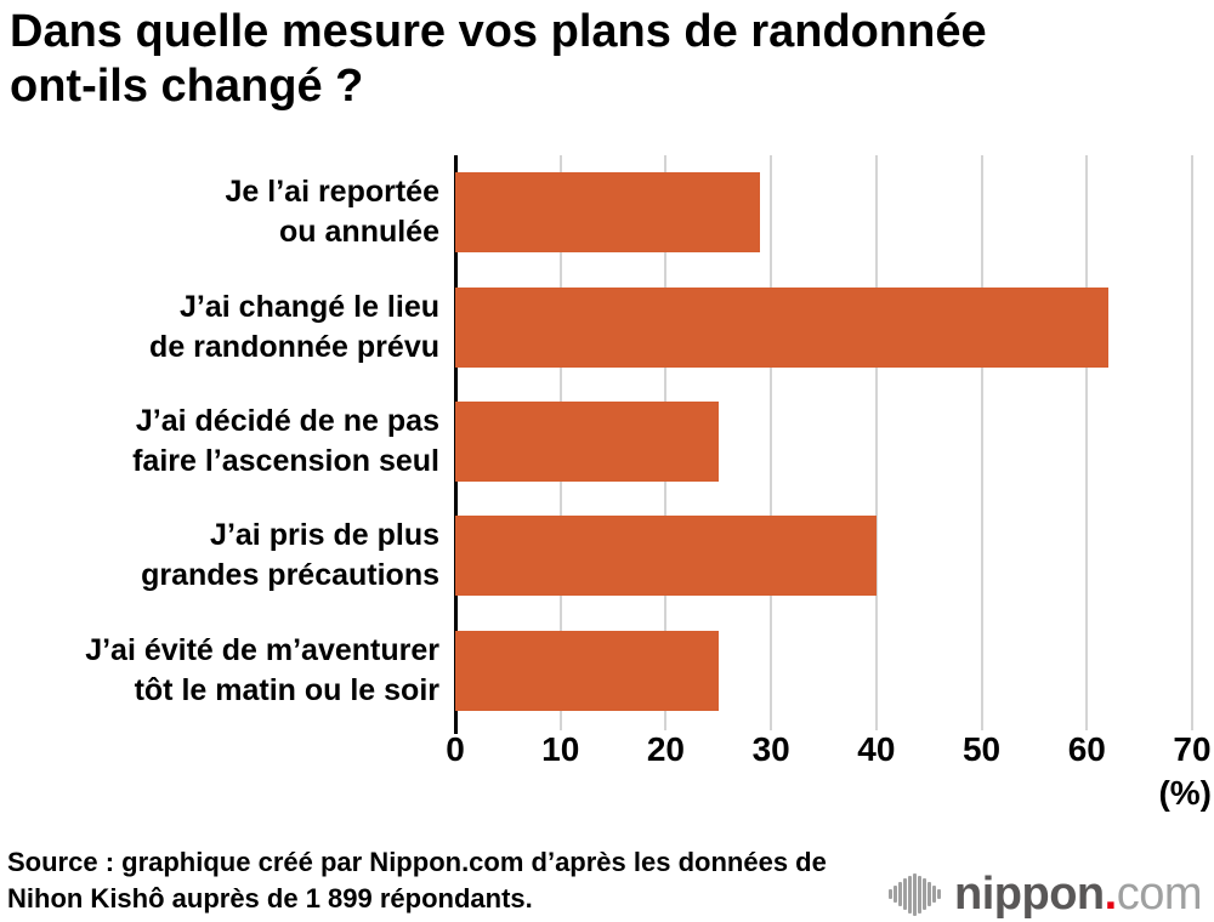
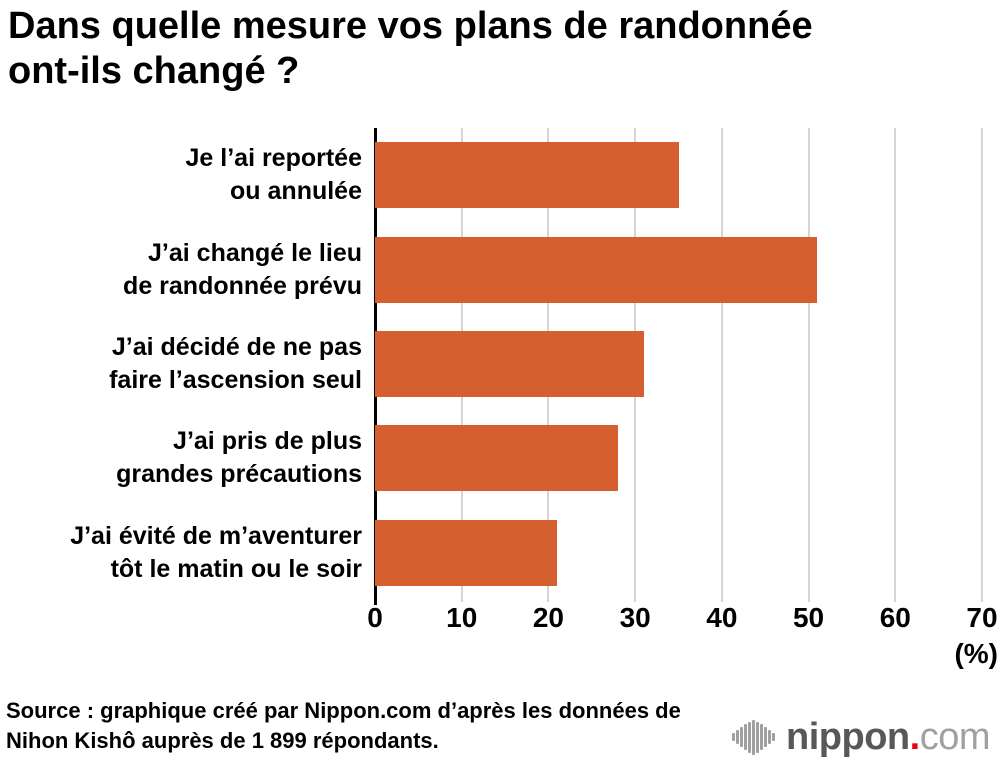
Je l’ai reportée ou annulée: 29 -> 35
J’ai changé le lieu de randonnée prévu: 62 -> 51
J’ai décidé de ne pas faire l’ascension seul: 25 -> 31
J’ai pris de plus grandes précautions: 40 -> 28
J’ai évité de m’aventurer tôt le matin ou le soir: 25 -> 21
